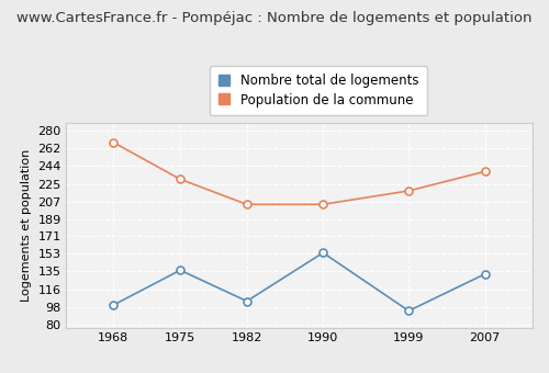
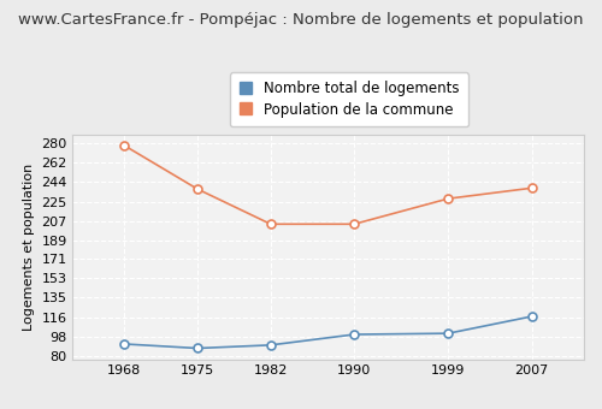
Nombre total de logements/1968: 100 -> 91
Population de la commune/1968: 268 -> 278
Nombre total de logements/1975: 136 -> 87
Population de la commune/1975: 230 -> 237
Nombre total de logements/1982: 104 -> 90
Nombre total de logements/1990: 154 -> 100
Nombre total de logements/1999: 94 -> 101
Population de la commune/1999: 218 -> 228
Nombre total de logements/2007: 132 -> 117
